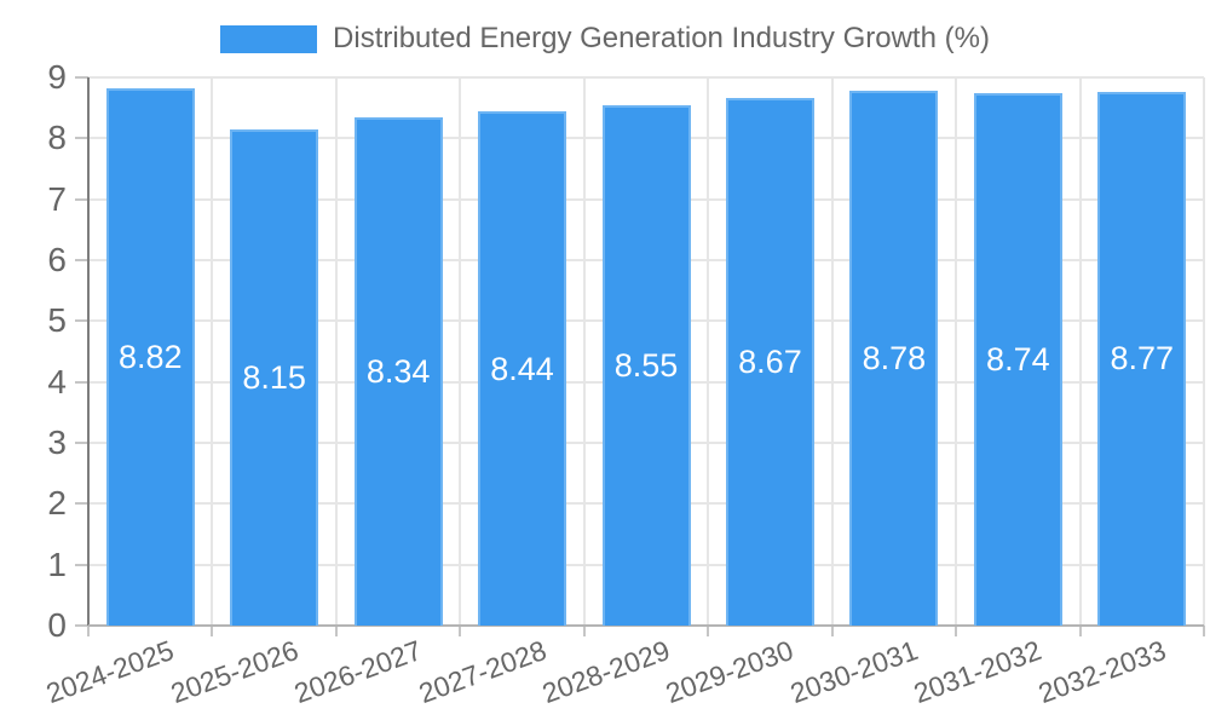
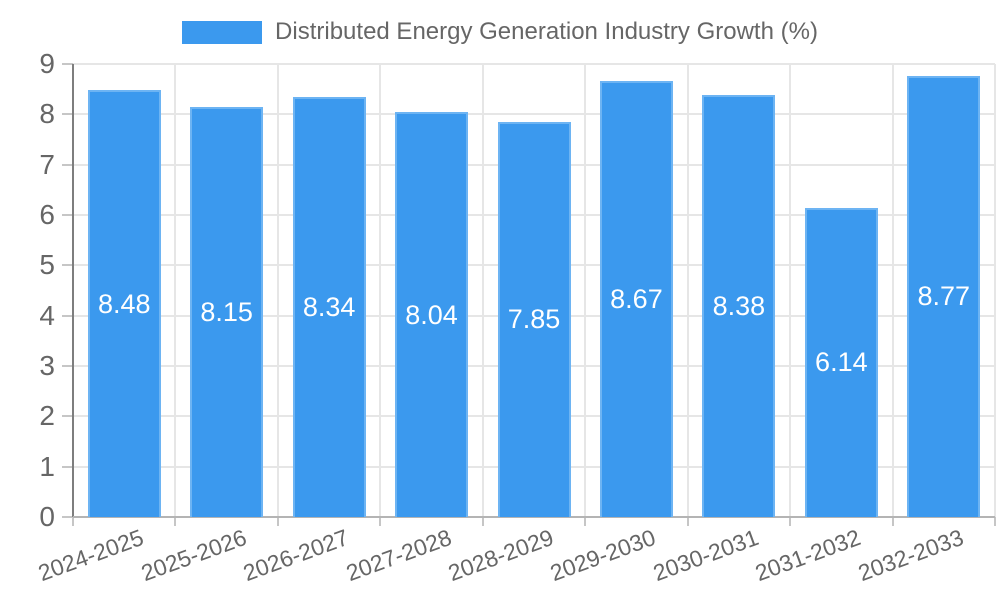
2024-2025: 8.82 -> 8.48
2027-2028: 8.44 -> 8.04
2028-2029: 8.55 -> 7.85
2030-2031: 8.78 -> 8.38
2031-2032: 8.74 -> 6.14
